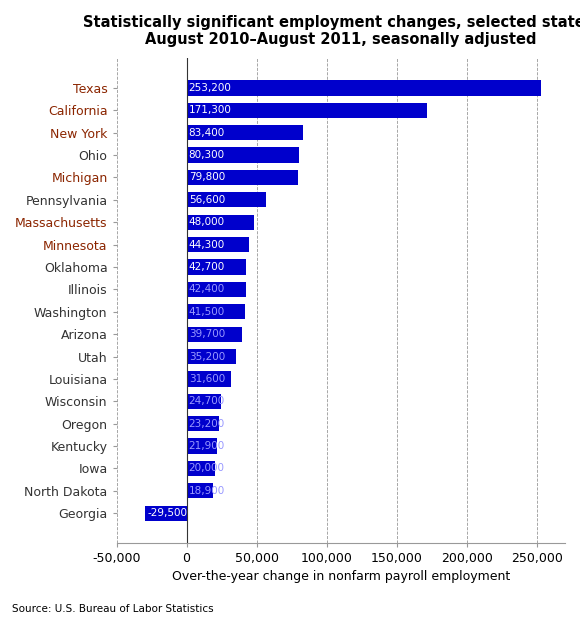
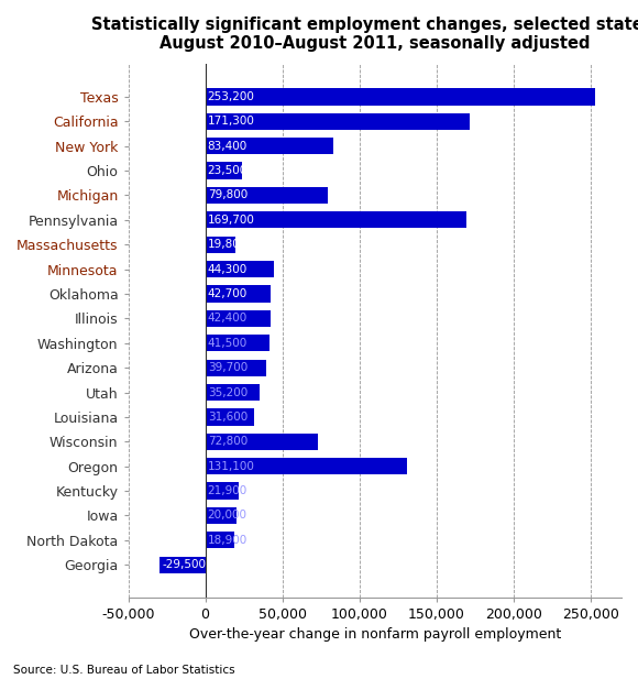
Ohio: 80,300 -> 23,500
Pennsylvania: 56,600 -> 169,700
Massachusetts: 48,000 -> 19,800
Wisconsin: 24,700 -> 72,800
Oregon: 23,200 -> 131,100
